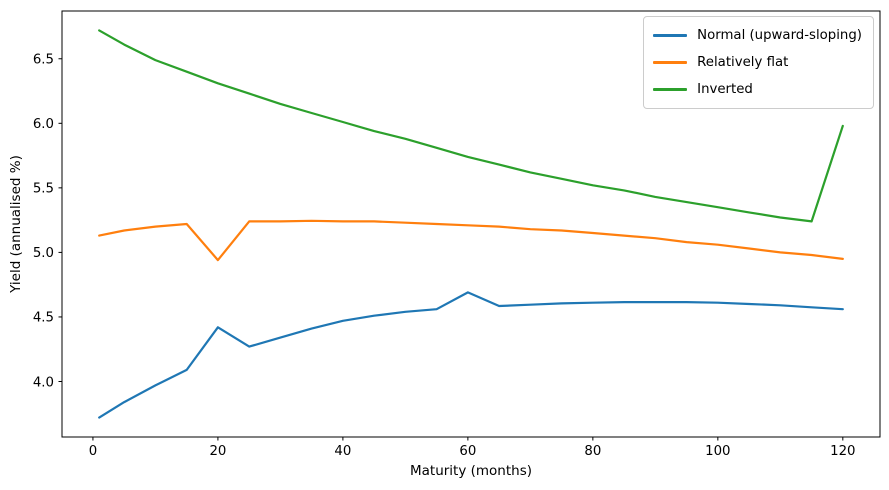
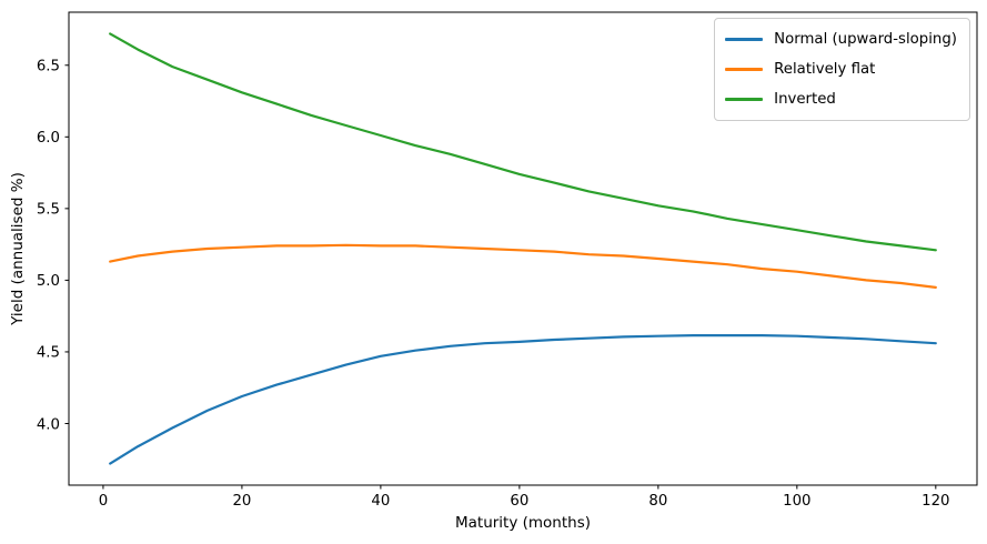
Normal (upward-sloping)/20: 4.42 -> 4.19
Relatively flat/20: 4.94 -> 5.23
Normal (upward-sloping)/60: 4.69 -> 4.57
Inverted/120: 5.98 -> 5.21
